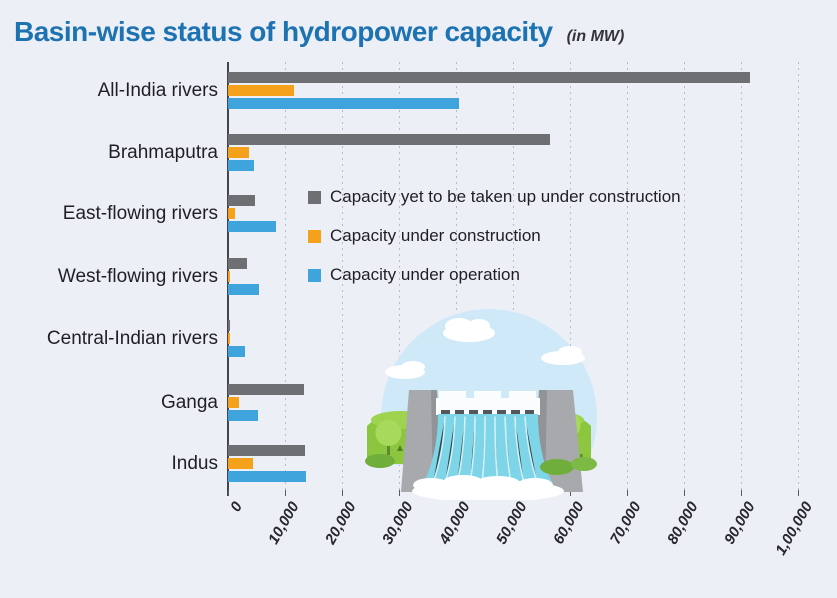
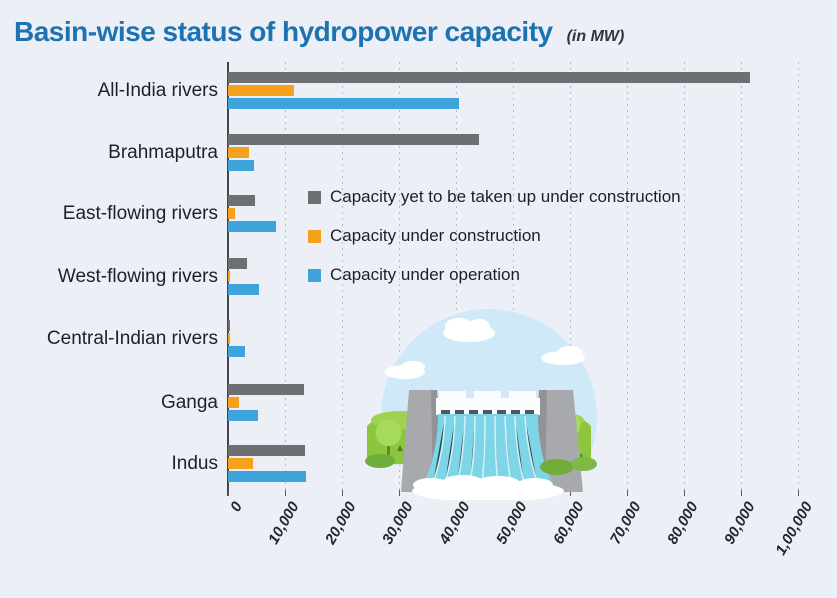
Capacity yet to be taken up under construction/Brahmaputra: 56000 -> 44000
